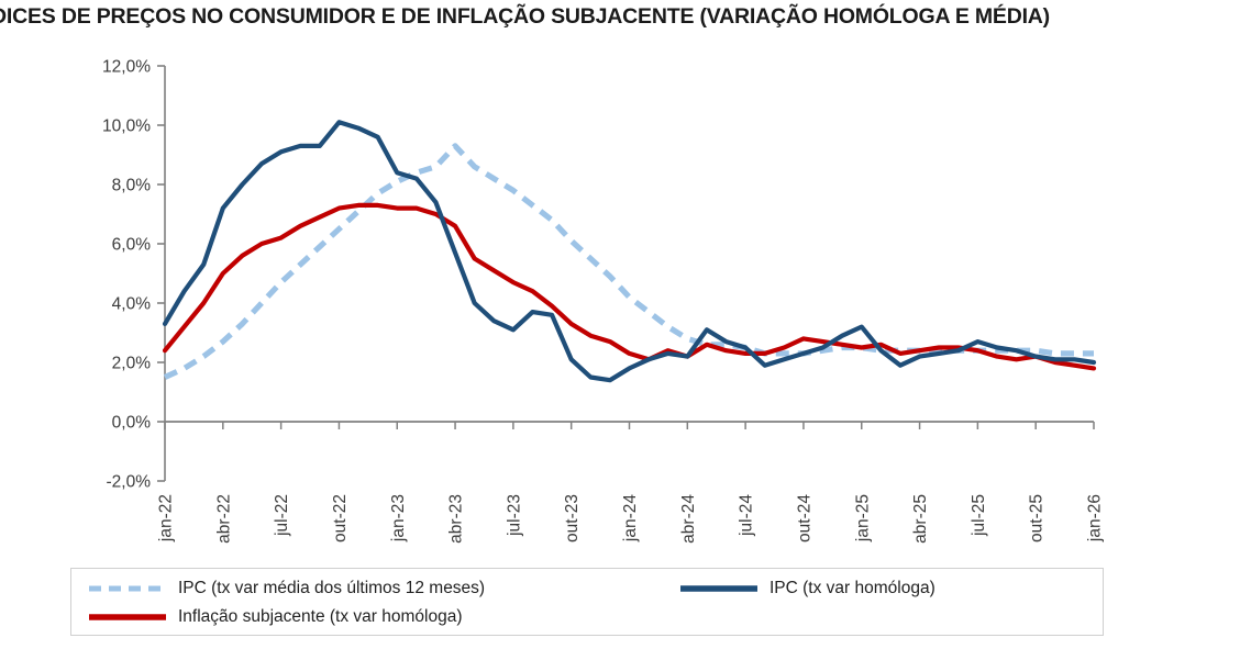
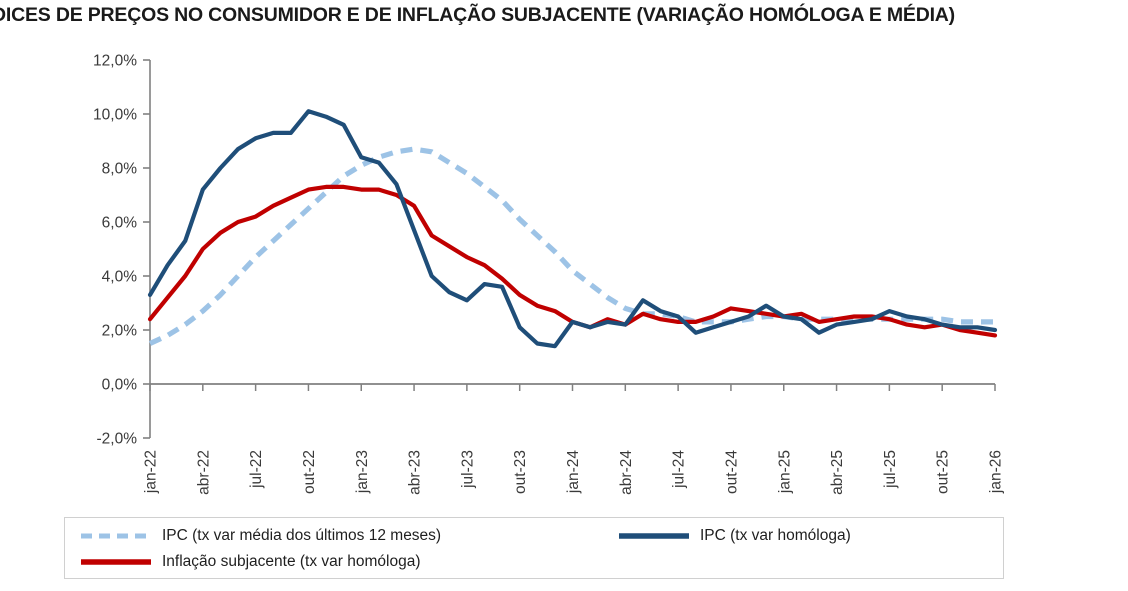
IPC (tx var média dos últimos 12 meses)/abr-23: 9,3% -> 8,7%
IPC (tx var homóloga)/jan-24: 1,8% -> 2,3%
IPC (tx var homóloga)/jan-25: 3,2% -> 2,5%
